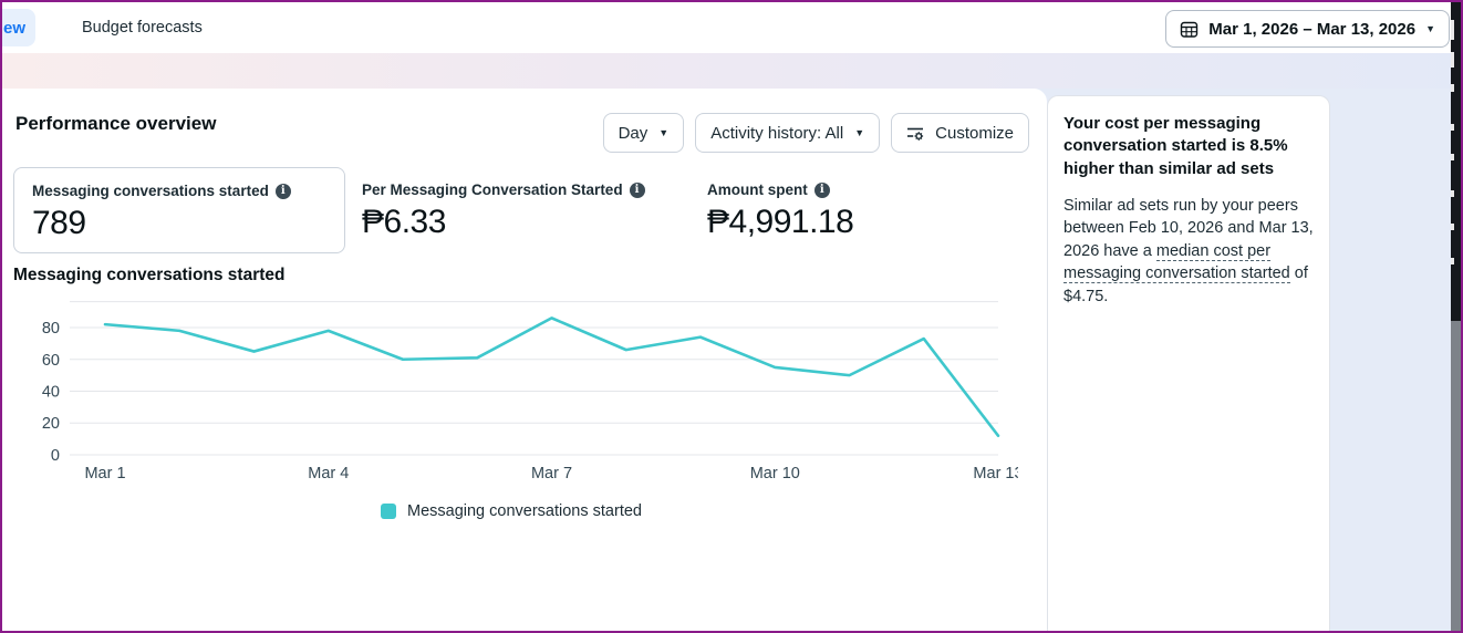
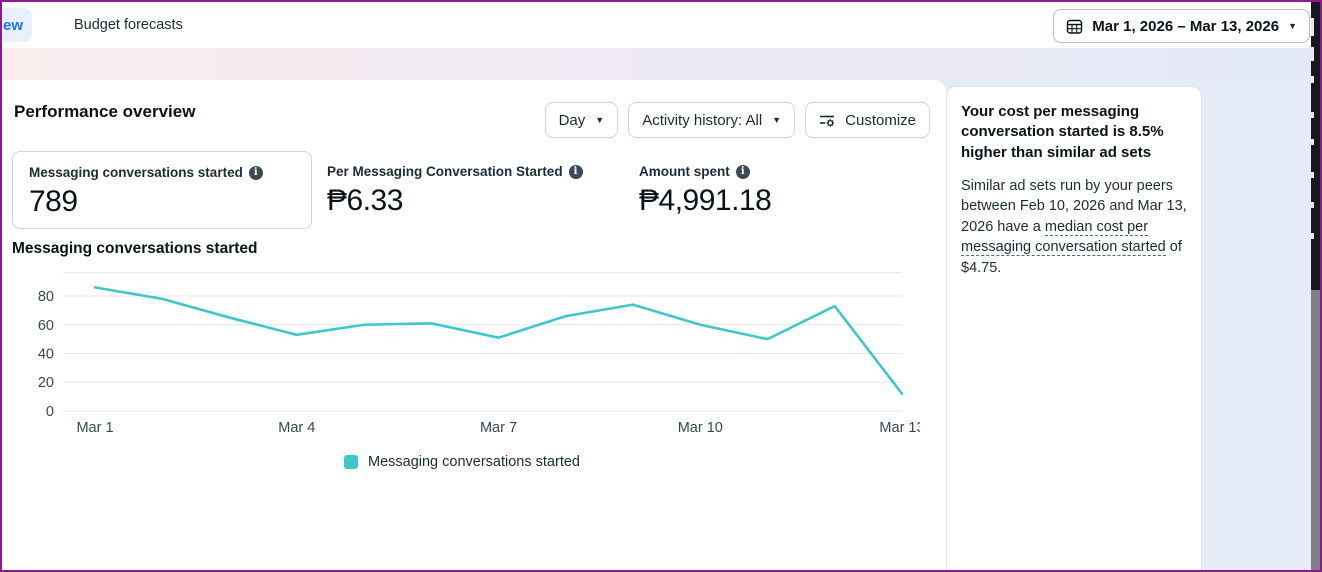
Mar 1: 82 -> 86
Mar 4: 78 -> 53
Mar 7: 86 -> 51
Mar 10: 55 -> 60
